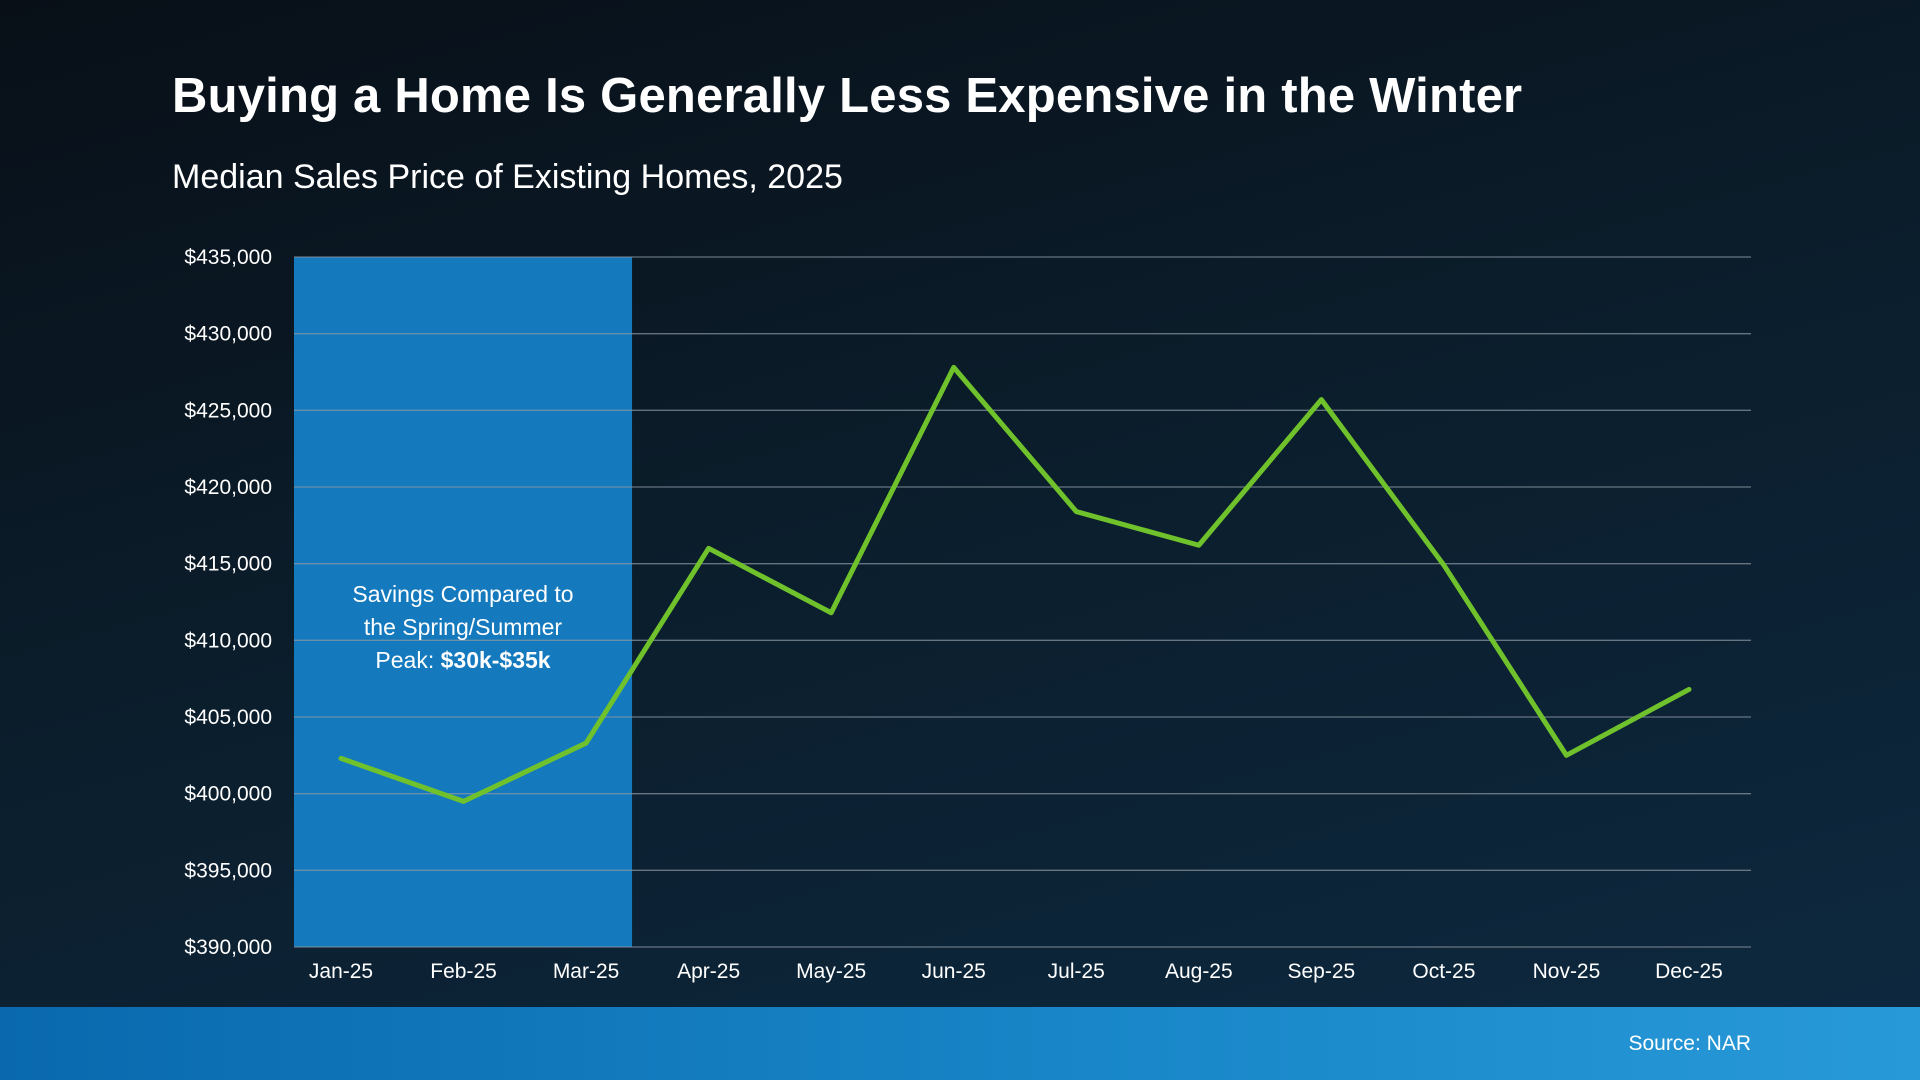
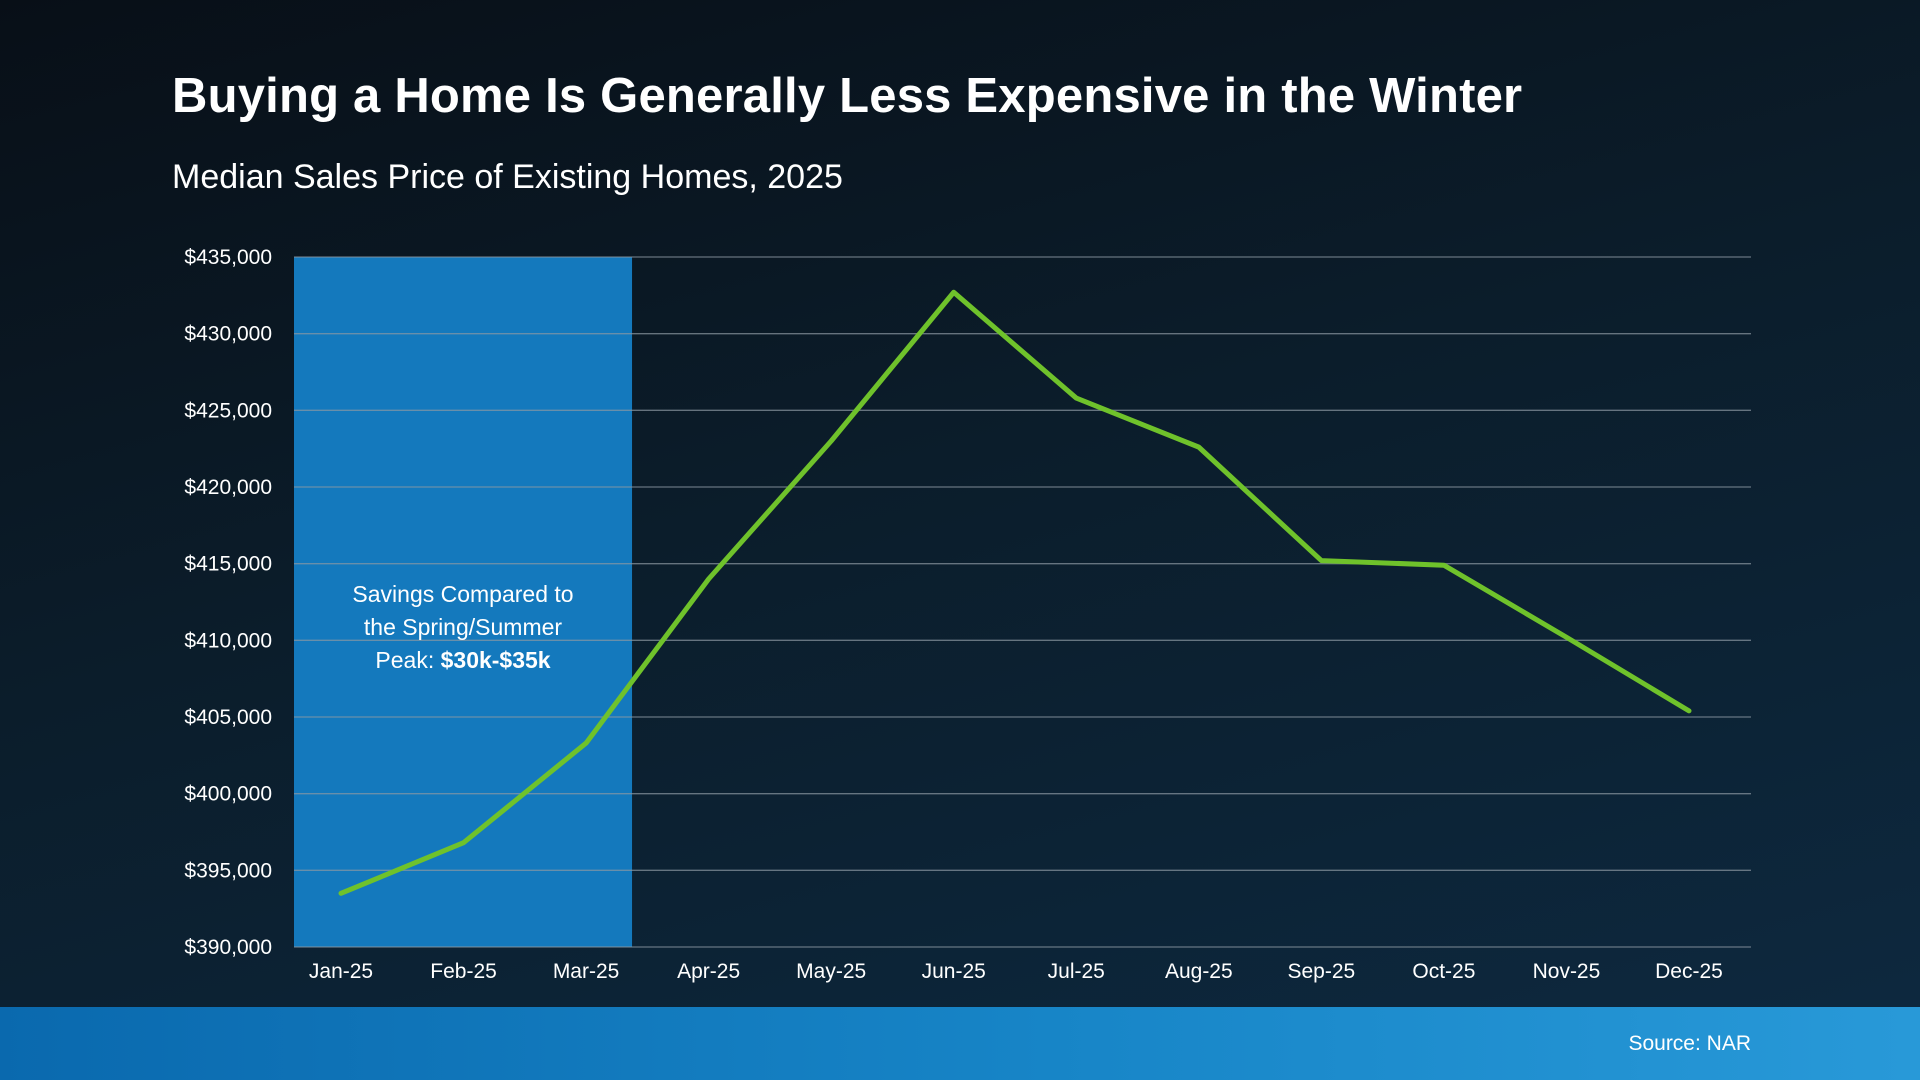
Jan-25: $402300 -> $393500
Feb-25: $399500 -> $396800
Apr-25: $416000 -> $414000
May-25: $411800 -> $423000
Jun-25: $427800 -> $432700
Jul-25: $418400 -> $425800
Aug-25: $416200 -> $422600
Sep-25: $425700 -> $415200
Nov-25: $402500 -> $410200
Dec-25: $406800 -> $405400
